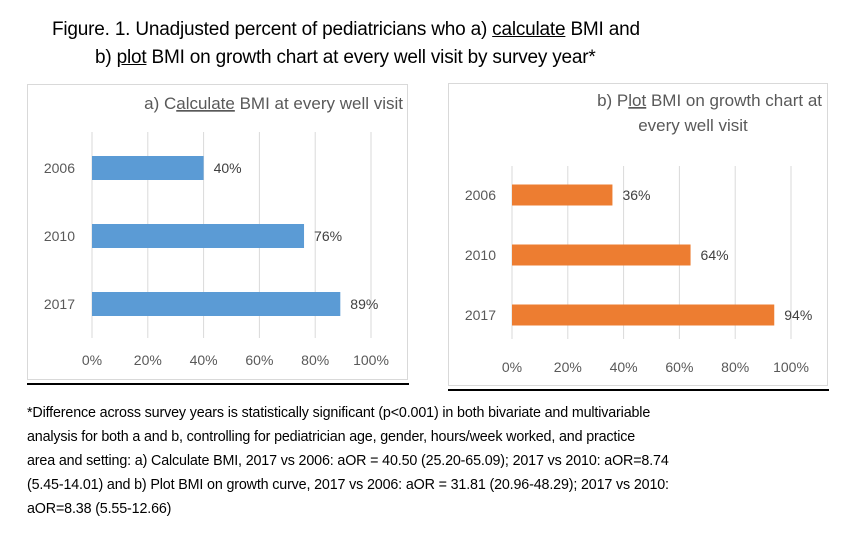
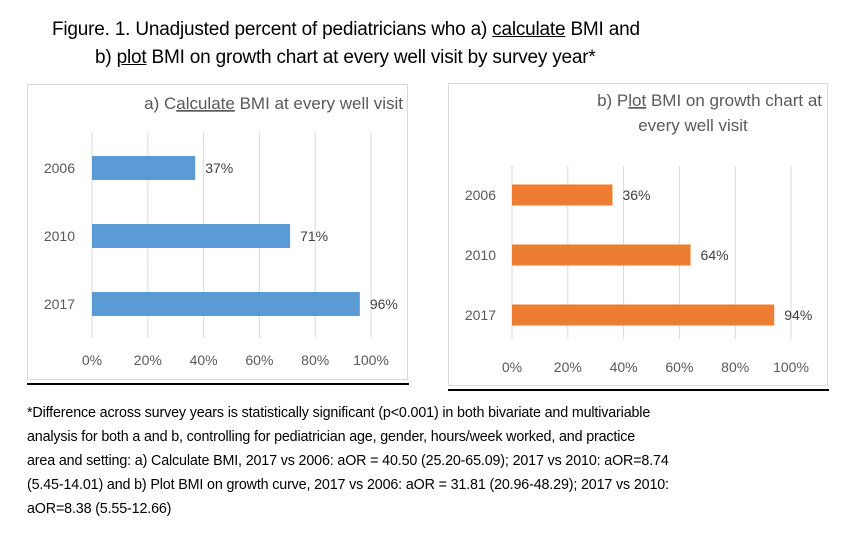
a) Calculate BMI at every well visit/2006: 40% -> 37%
a) Calculate BMI at every well visit/2010: 76% -> 71%
a) Calculate BMI at every well visit/2017: 89% -> 96%
